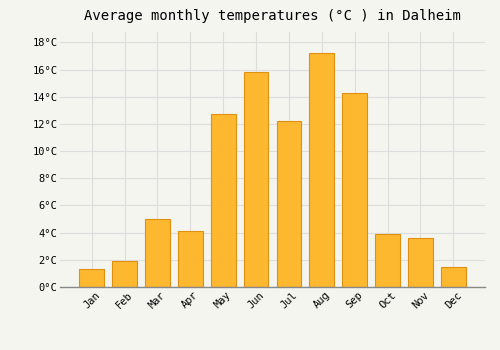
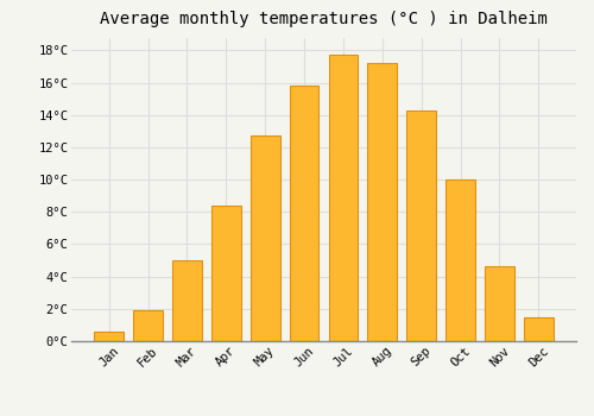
Jan: 1.3°C -> 0.6°C
Apr: 4.1°C -> 8.4°C
Jul: 12.2°C -> 17.7°C
Oct: 3.9°C -> 10.0°C
Nov: 3.6°C -> 4.6°C
